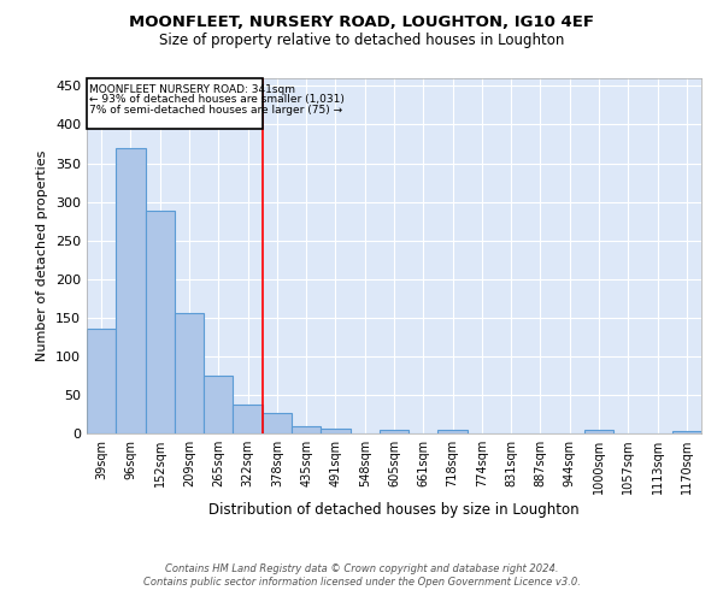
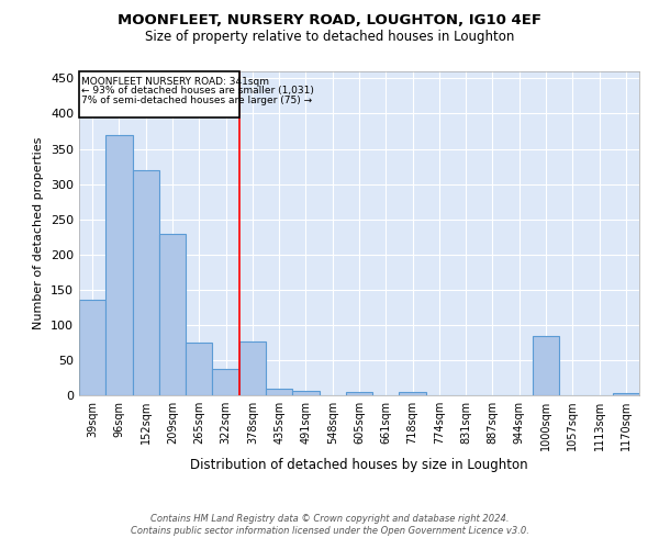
152sqm: 288 -> 320
209sqm: 156 -> 230
378sqm: 26 -> 76
1000sqm: 4 -> 84
